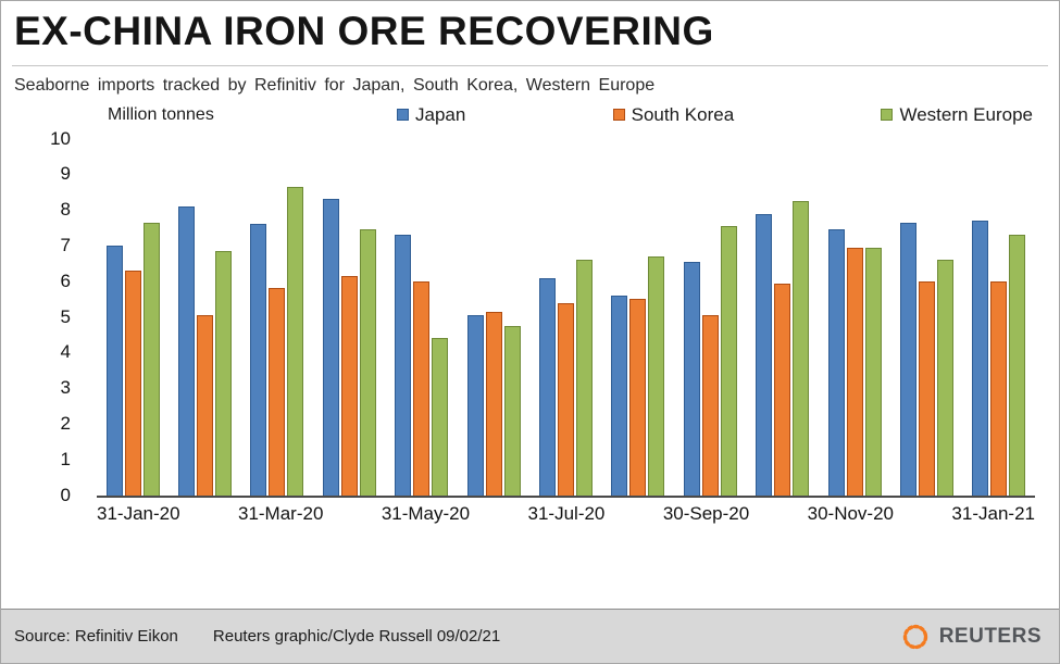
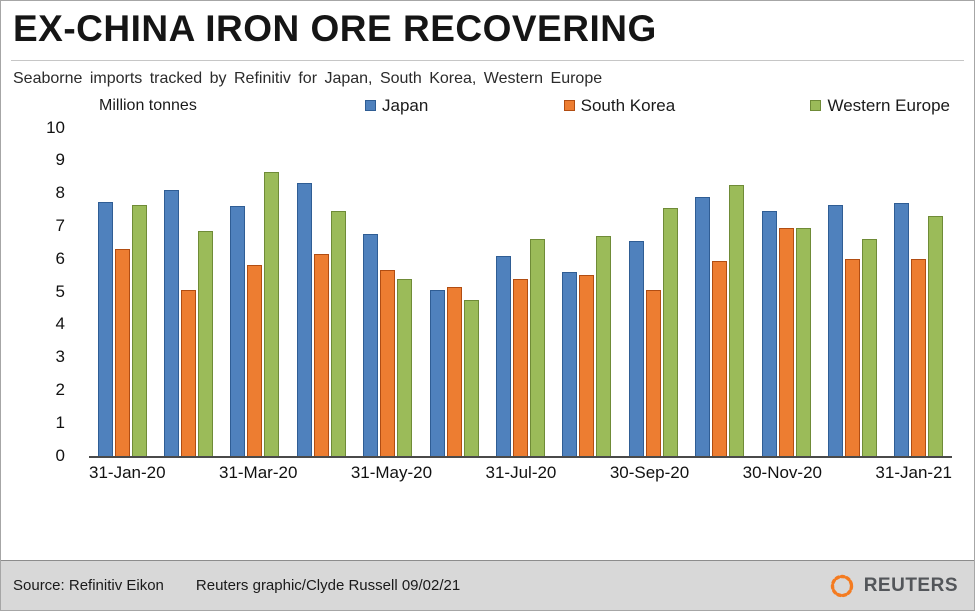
Japan/31-Jan-20: 7.0 -> 7.8
Japan/31-May-20: 7.3 -> 6.8
South Korea/31-May-20: 6.0 -> 5.7
Western Europe/31-May-20: 4.4 -> 5.4
